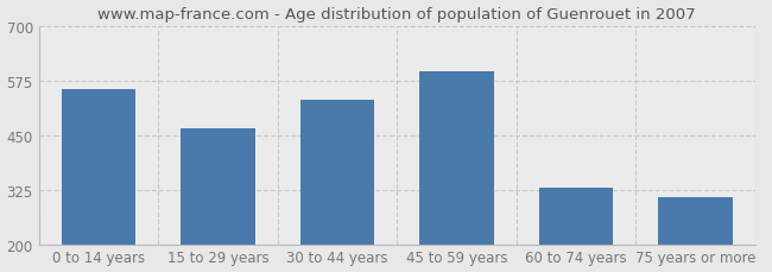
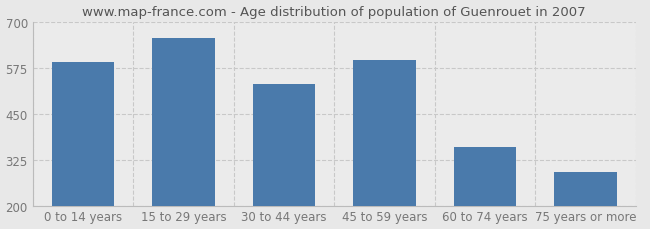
0 to 14 years: 555 -> 590
15 to 29 years: 465 -> 655
60 to 74 years: 330 -> 360
75 years or more: 308 -> 290
